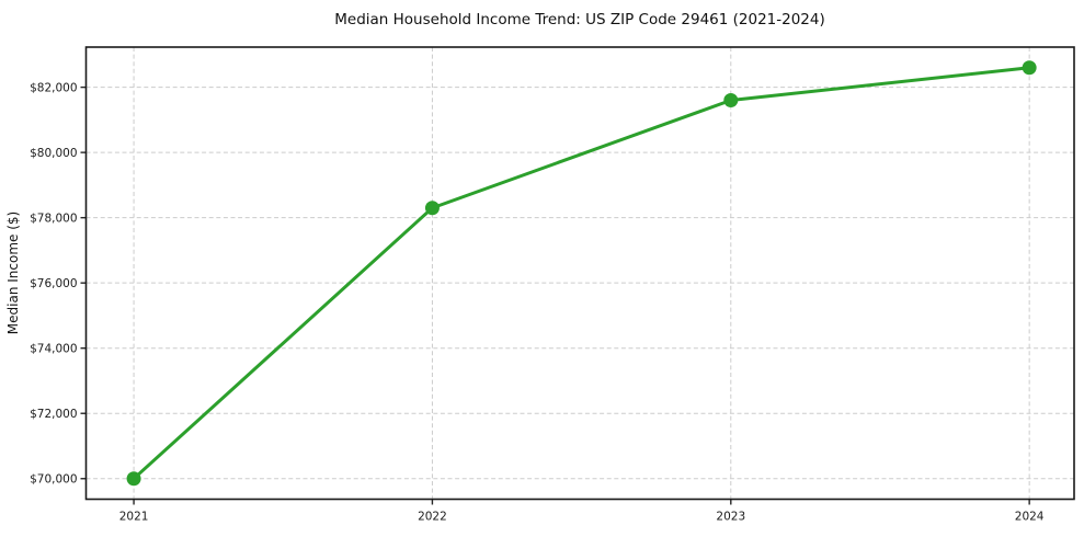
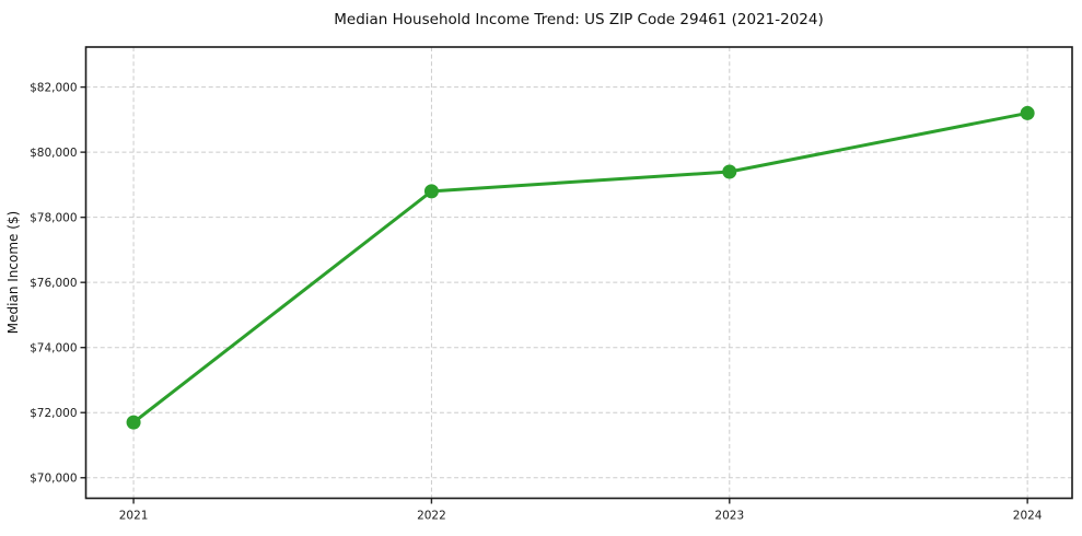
2021: $70000 -> $71700
2022: $78300 -> $78800
2023: $81600 -> $79400
2024: $82600 -> $81200
